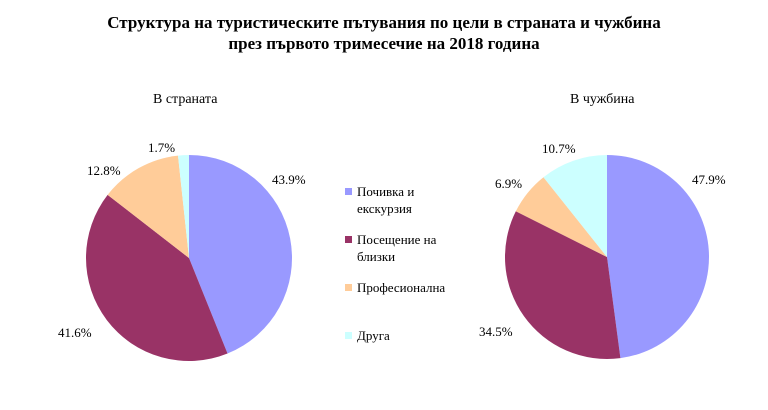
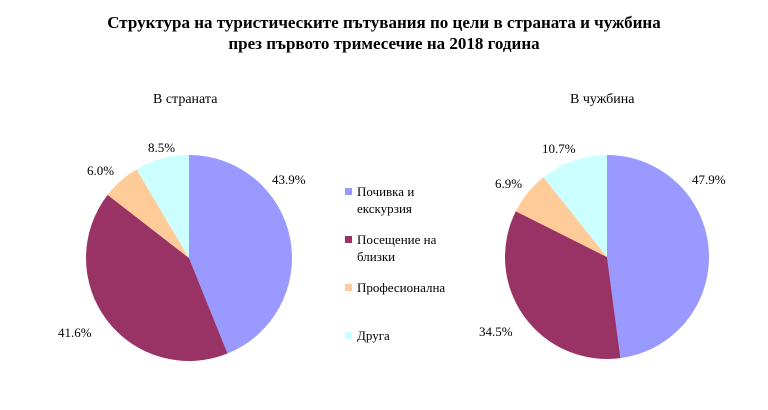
В страната/Професионална: 12.8% -> 6.0%
В страната/Друга: 1.7% -> 8.5%
